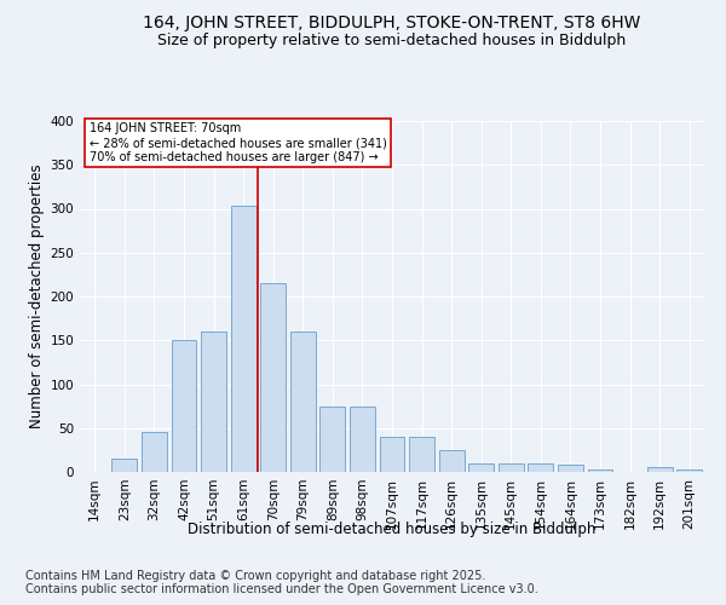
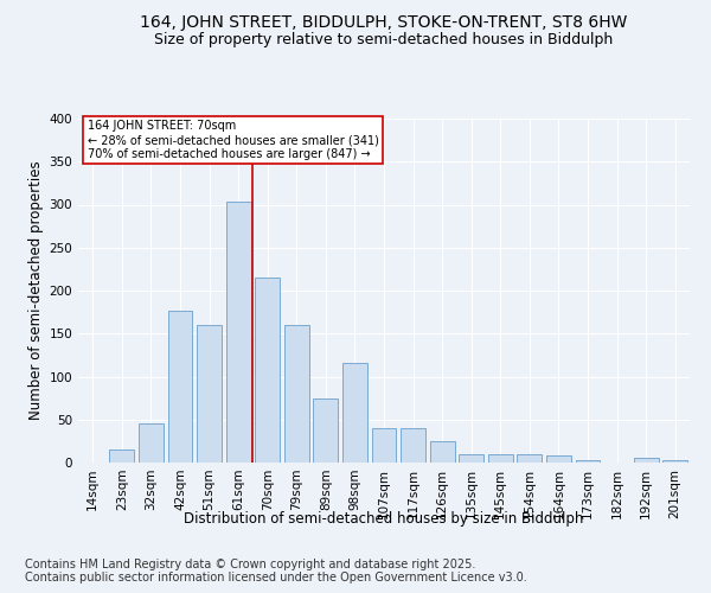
42sqm: 150 -> 176
98sqm: 75 -> 116
